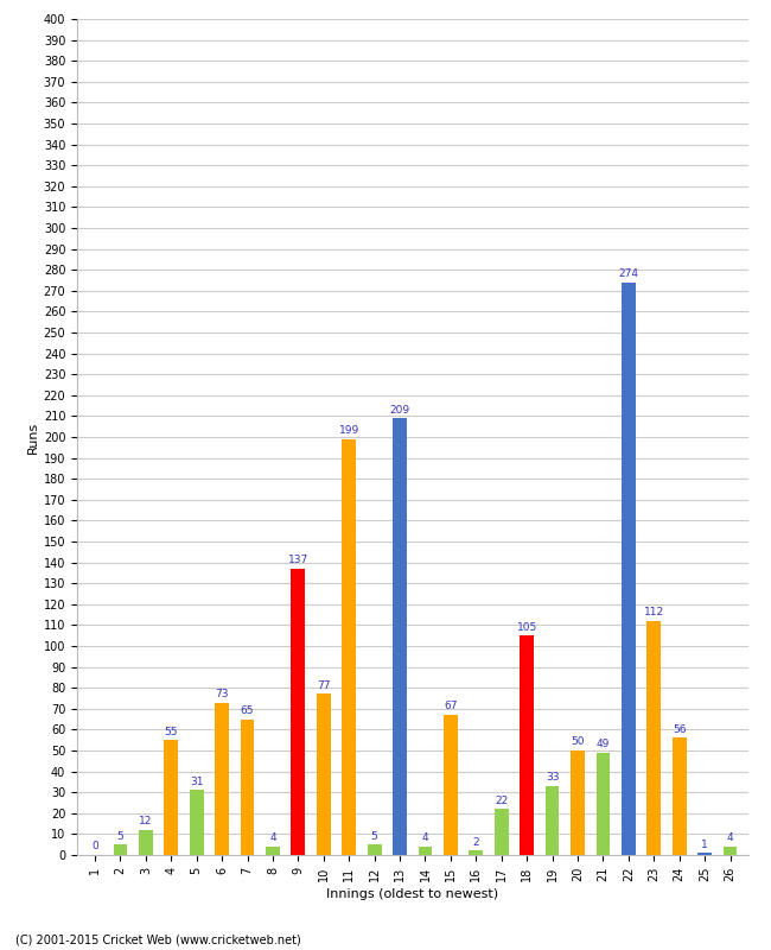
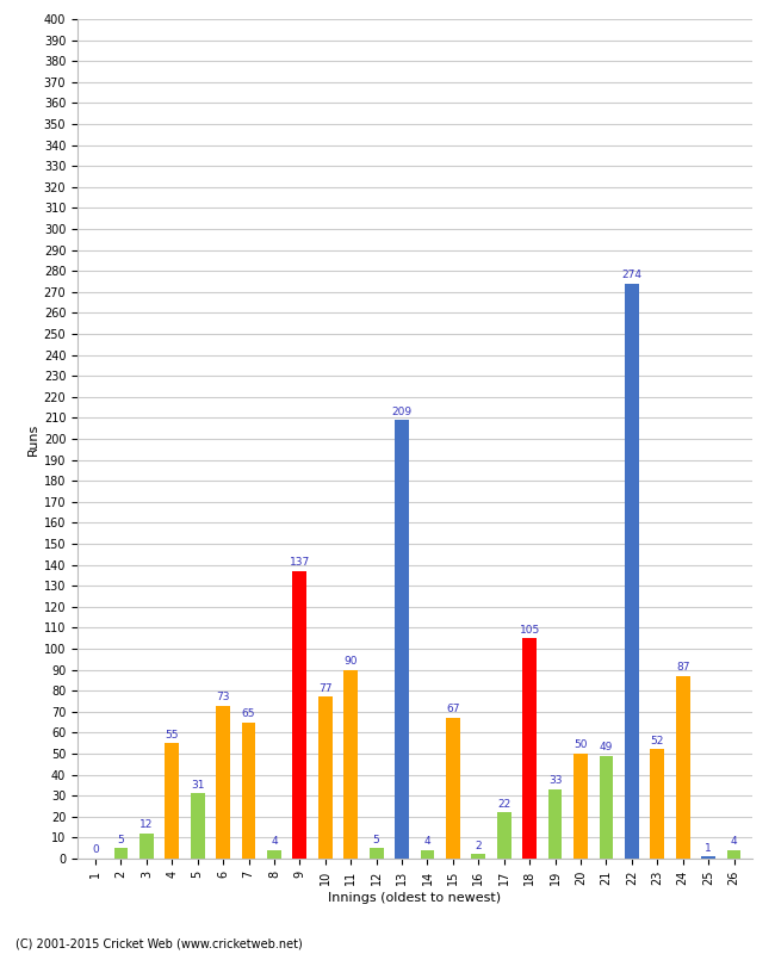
11: 199 -> 90
23: 112 -> 52
24: 56 -> 87
